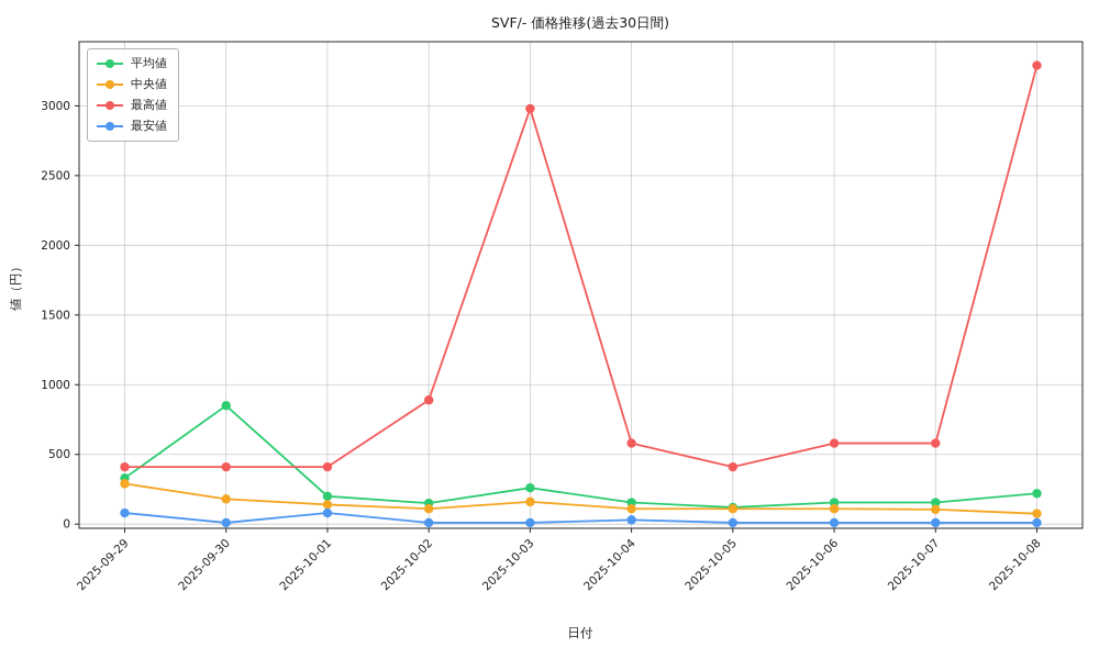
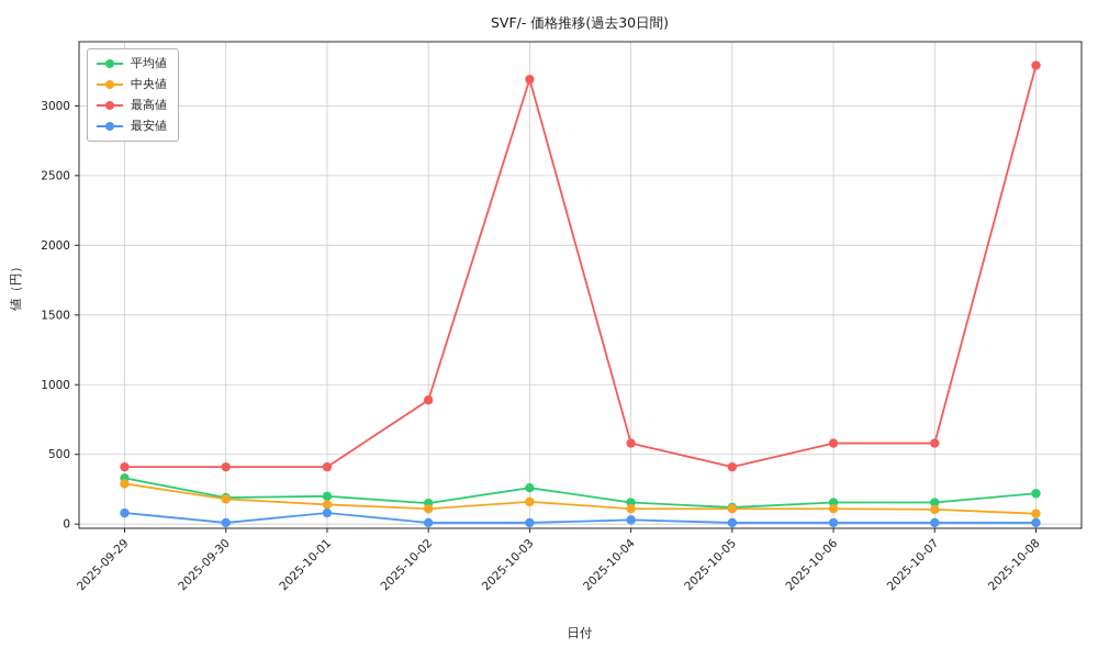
平均値/2025-09-30: 850 -> 190
最高値/2025-10-03: 2980 -> 3190
